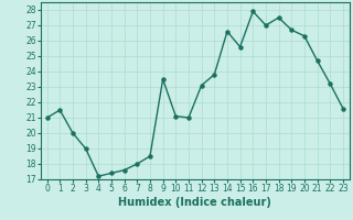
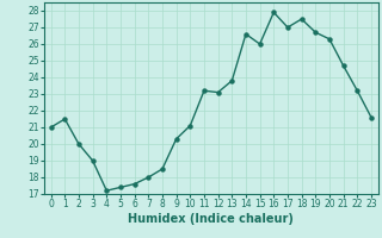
9: 23.5 -> 20.3
11: 21.0 -> 23.2
15: 25.6 -> 26.0
